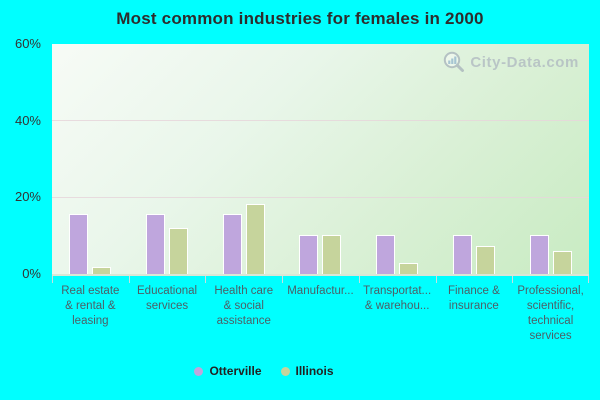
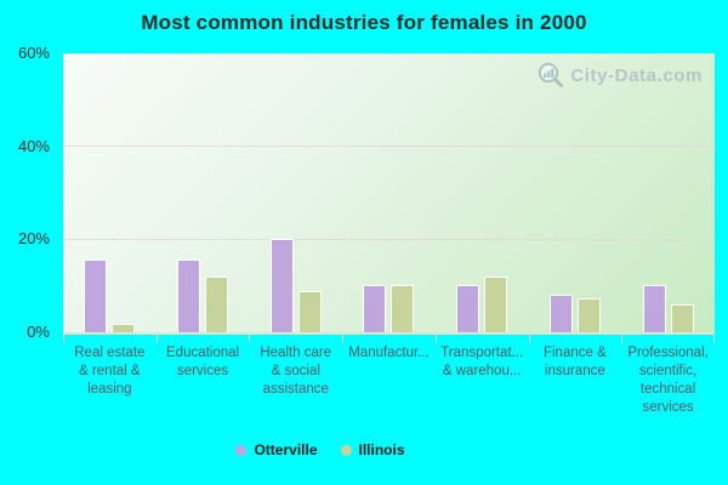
Otterville/Health care & social assistance: 16% -> 20%
Illinois/Health care & social assistance: 18% -> 9%
Illinois/Transportat... & warehou...: 3% -> 12%
Otterville/Finance & insurance: 10% -> 8%
